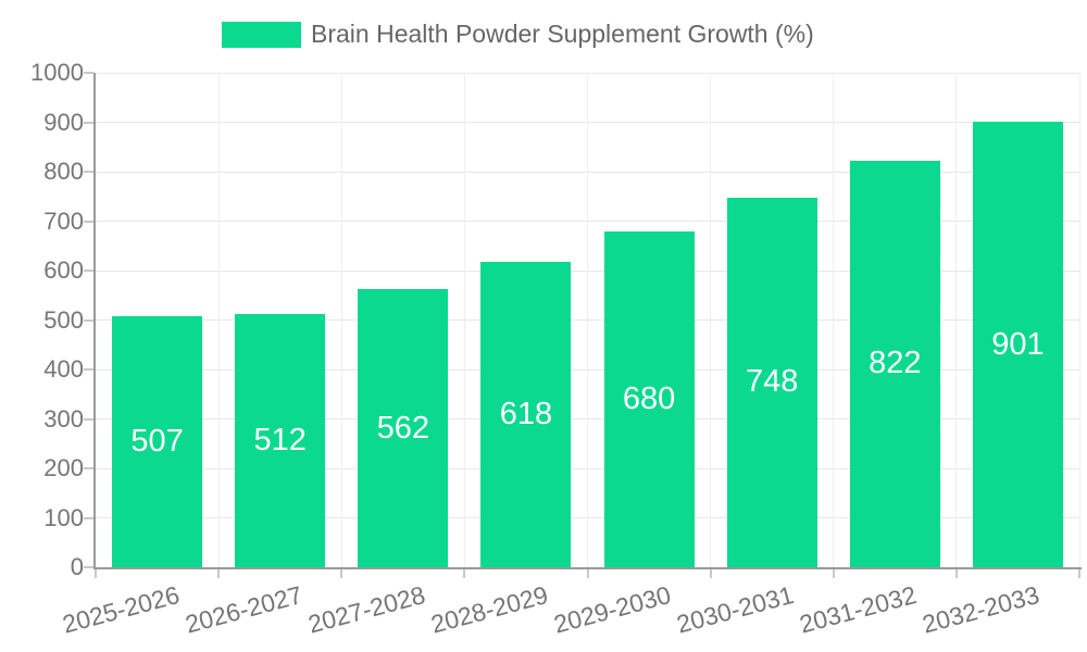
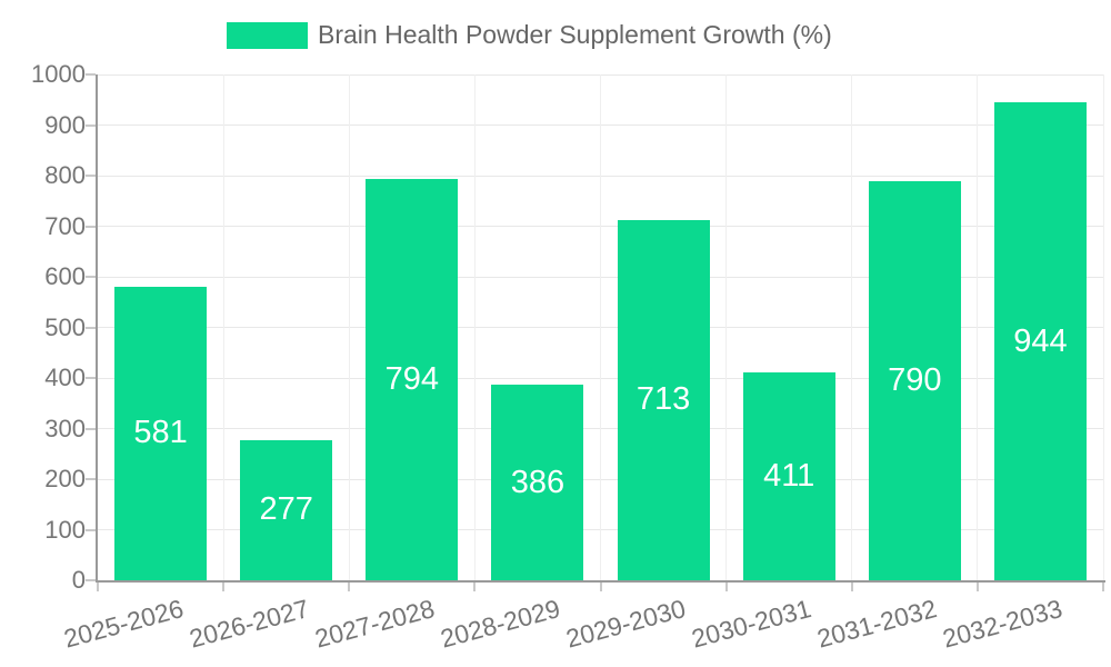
2025-2026: 507 -> 581
2026-2027: 512 -> 277
2027-2028: 562 -> 794
2028-2029: 618 -> 386
2029-2030: 680 -> 713
2030-2031: 748 -> 411
2031-2032: 822 -> 790
2032-2033: 901 -> 944
